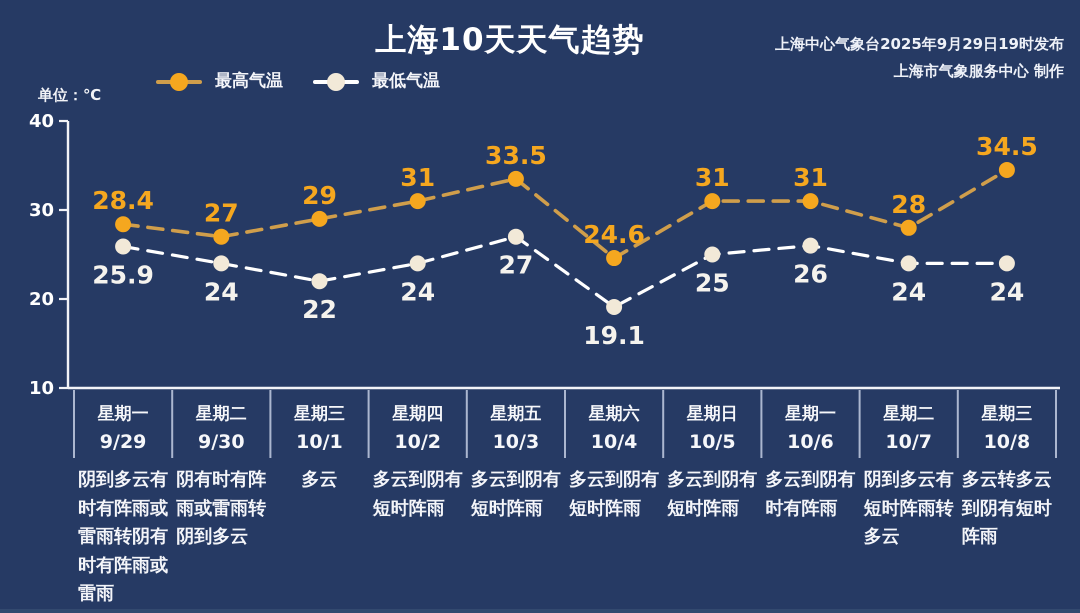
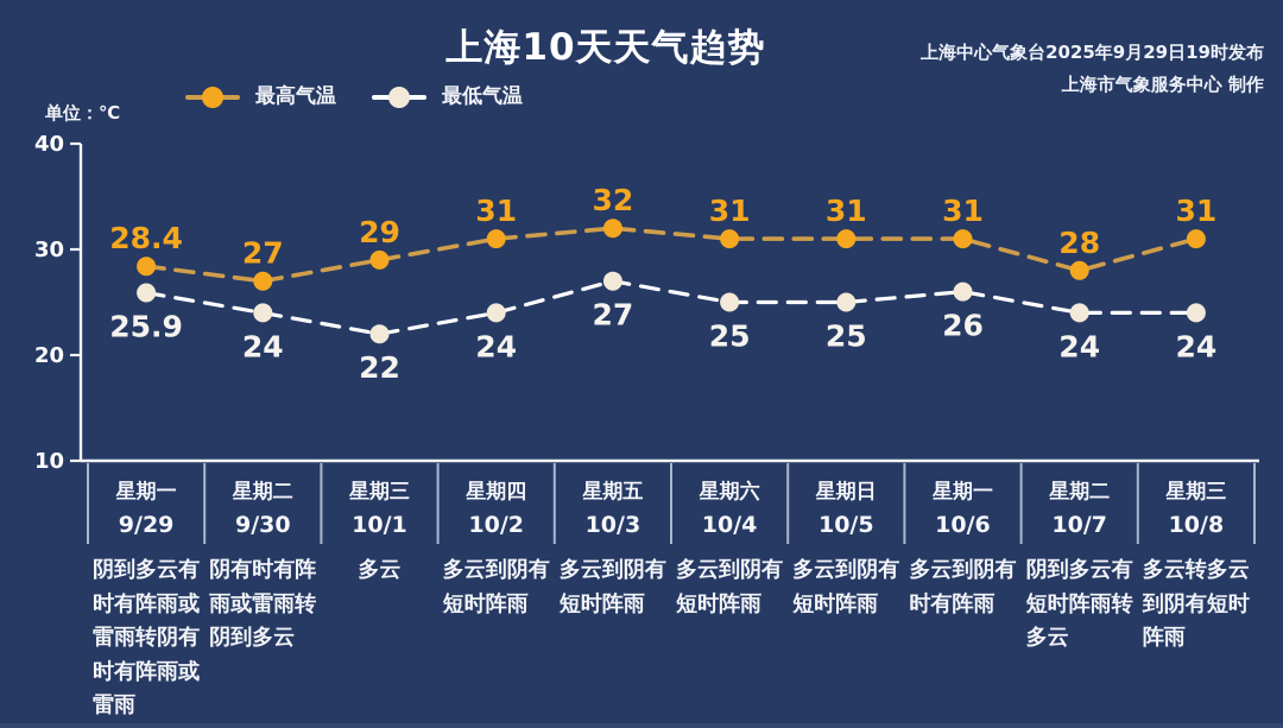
最高气温/10/3: 33.5 -> 32
最高气温/10/4: 24.6 -> 31
最低气温/10/4: 19.1 -> 25
最高气温/10/8: 34.5 -> 31
